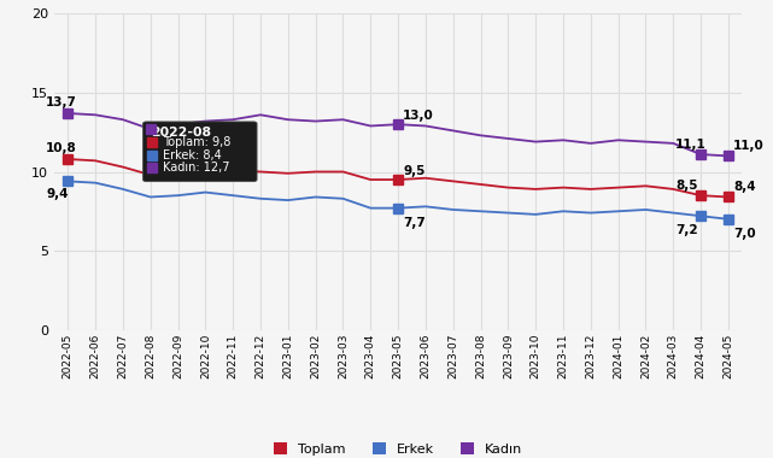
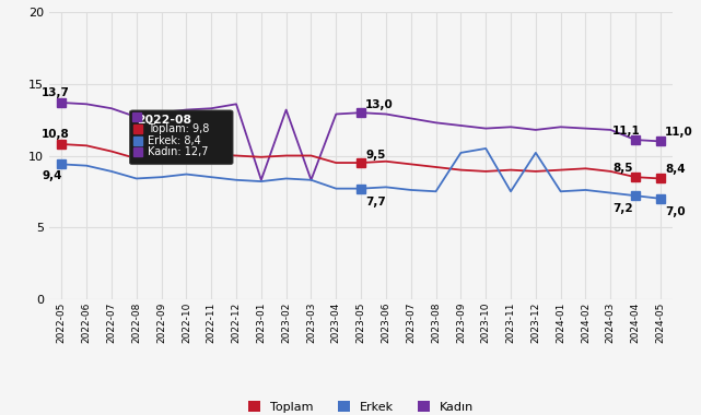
Kadın/2023-01: 13.3 -> 8.3
Kadın/2023-03: 13.3 -> 8.3
Erkek/2023-09: 7.4 -> 10.2
Erkek/2023-10: 7.3 -> 10.5
Erkek/2023-12: 7.4 -> 10.2
